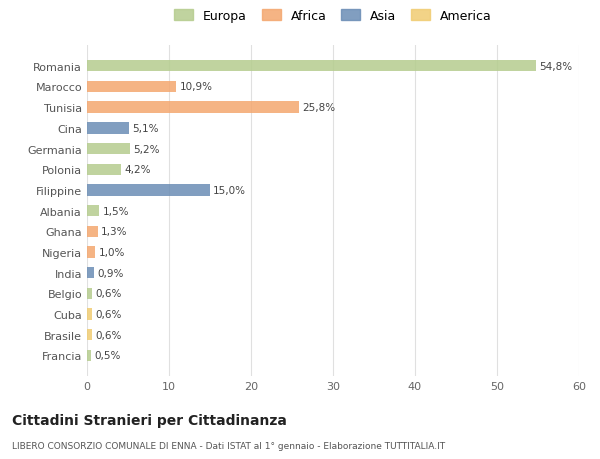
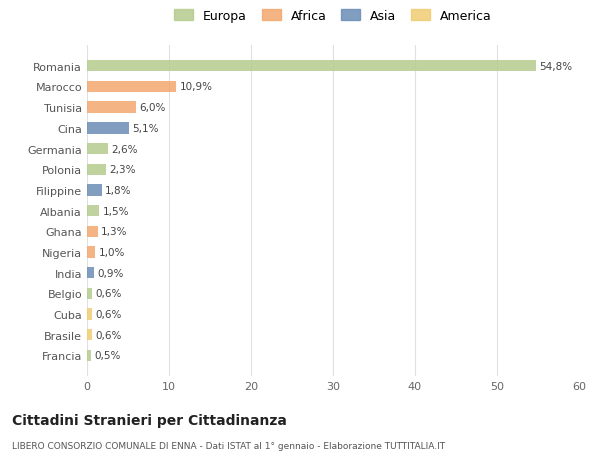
Tunisia: 25,8% -> 6,0%
Germania: 5,2% -> 2,6%
Polonia: 4,2% -> 2,3%
Filippine: 15,0% -> 1,8%
